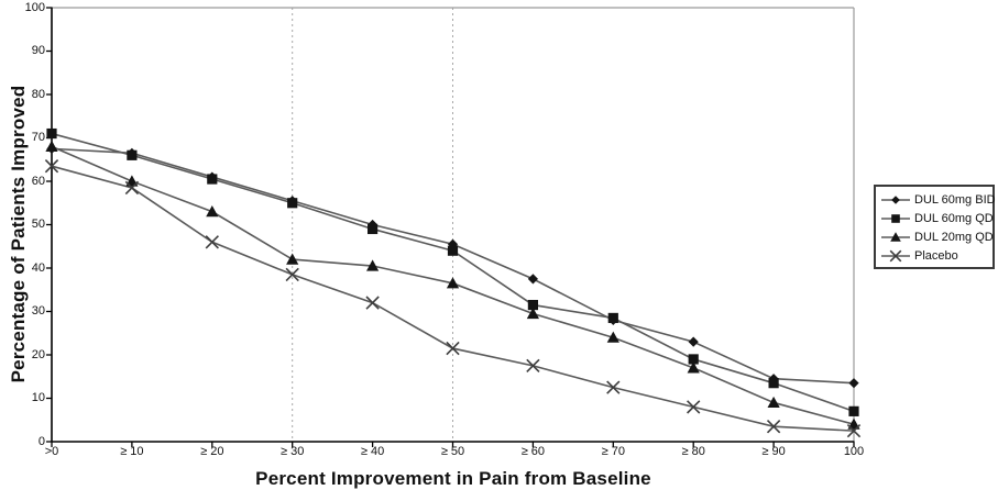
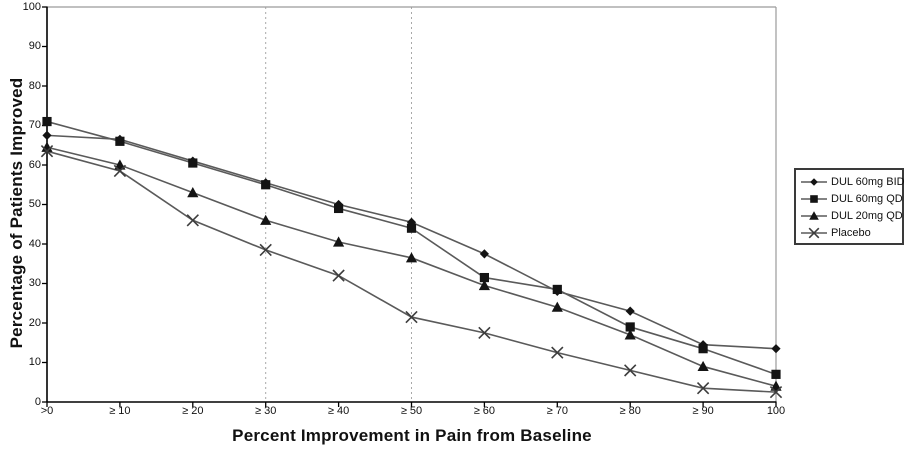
DUL 20mg QD/>0: 68 -> 64
DUL 20mg QD/≥ 30: 42 -> 46
